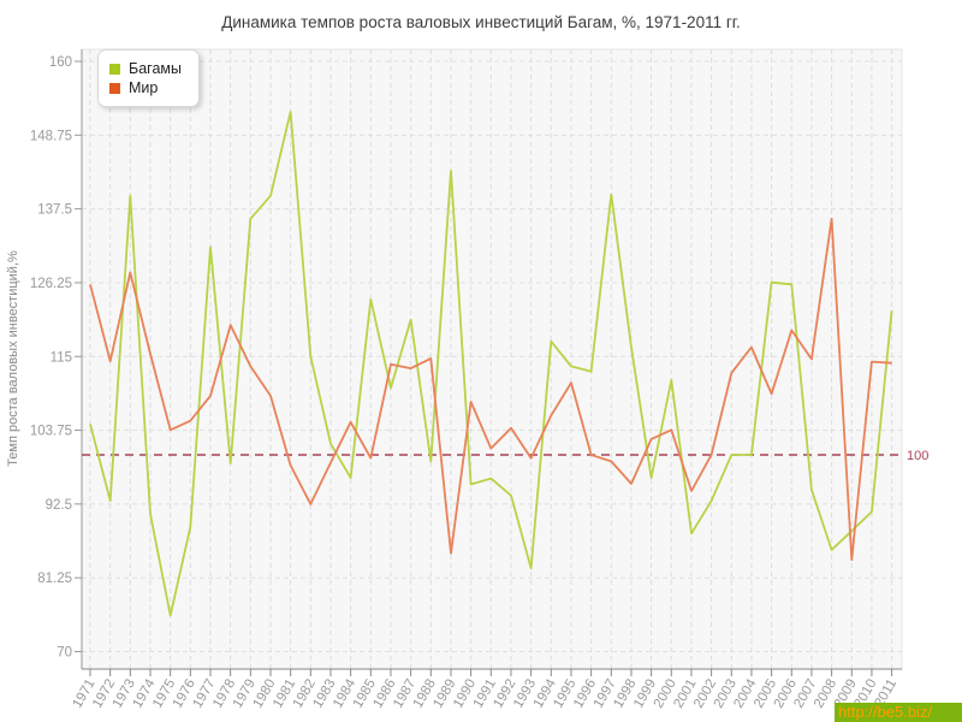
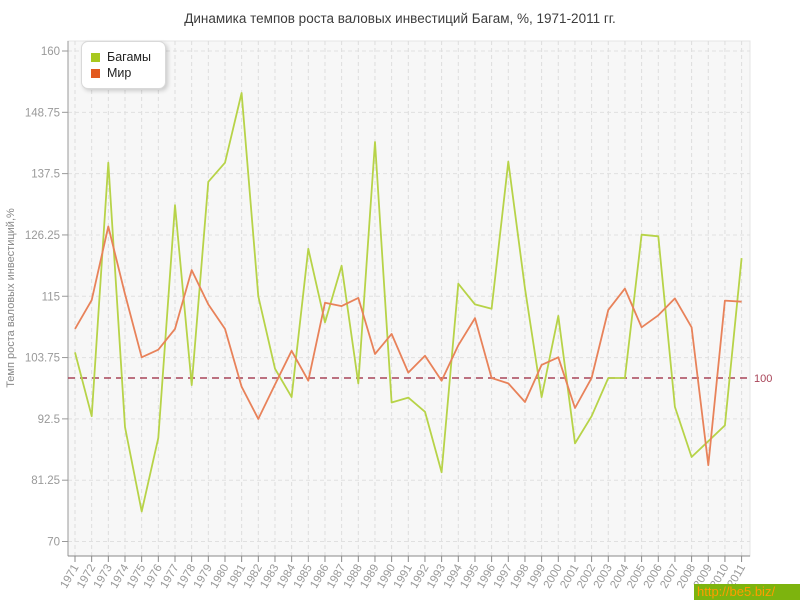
Мир/1971: 126 -> 109
Мир/1989: 85 -> 104
Мир/2006: 119 -> 112
Мир/2008: 136 -> 109
